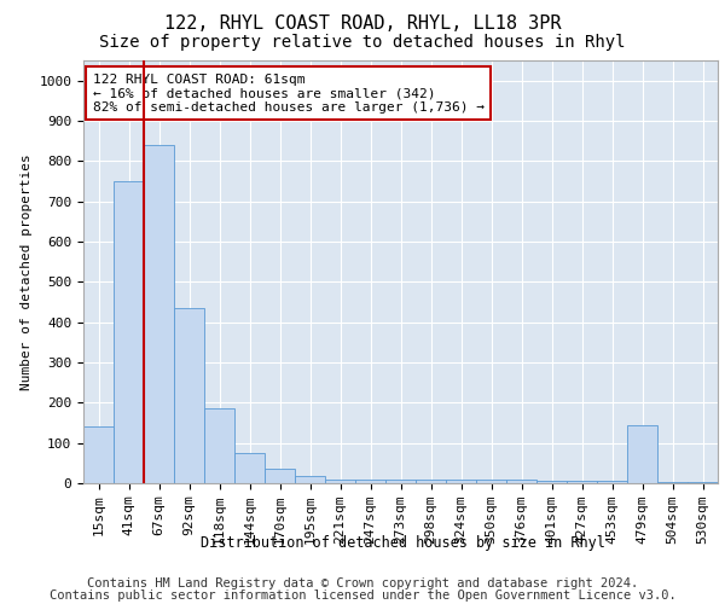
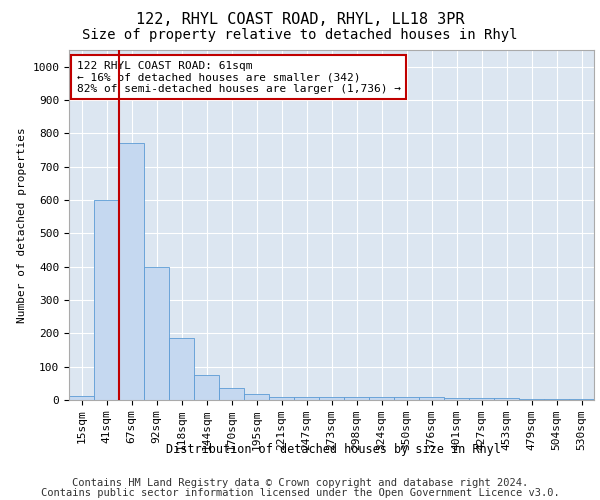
15sqm: 140 -> 13
41sqm: 750 -> 600
67sqm: 840 -> 770
92sqm: 435 -> 400
479sqm: 145 -> 3
